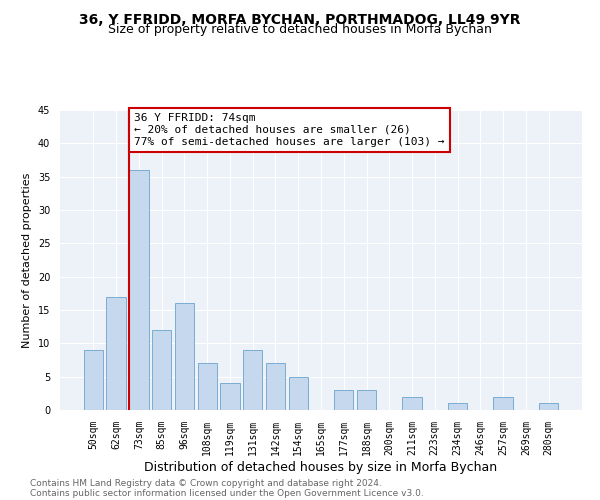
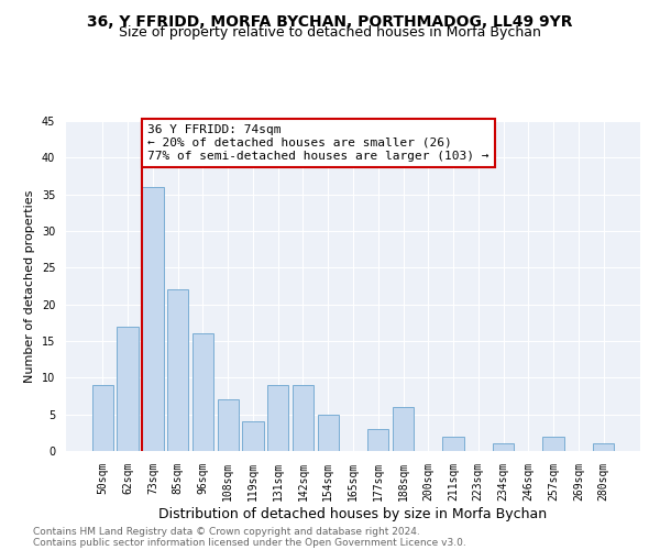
85sqm: 12 -> 22
142sqm: 7 -> 9
188sqm: 3 -> 6
